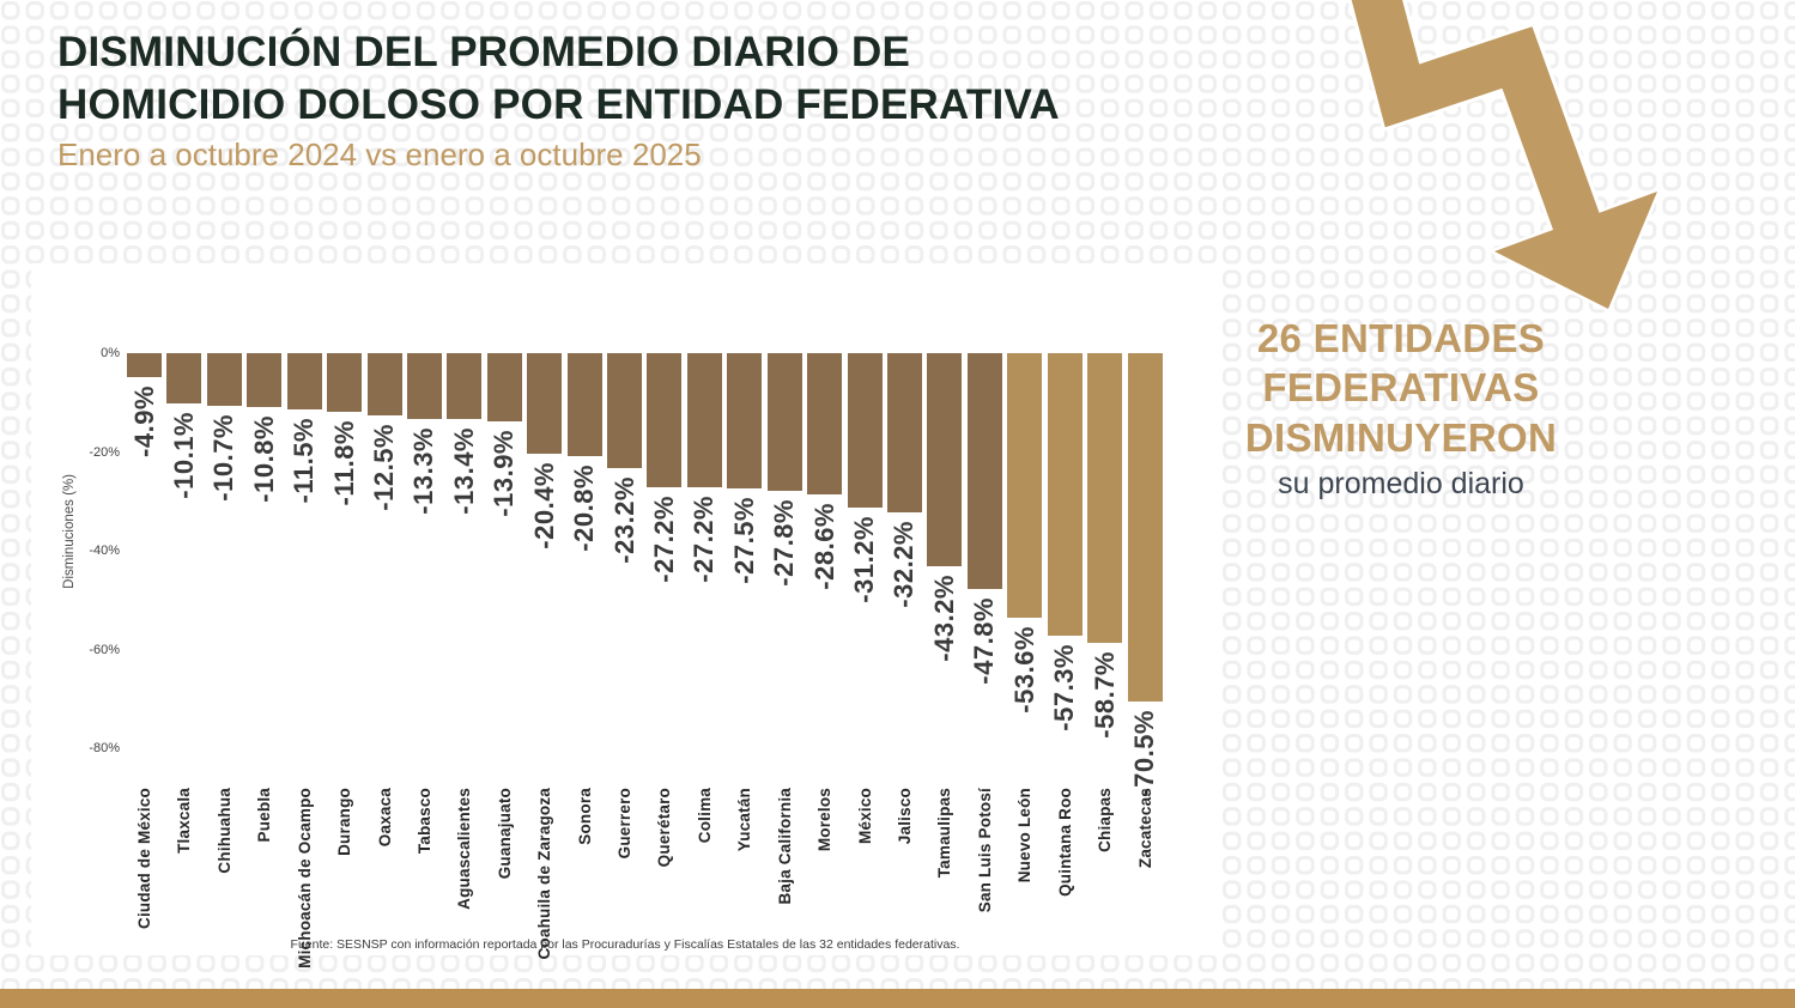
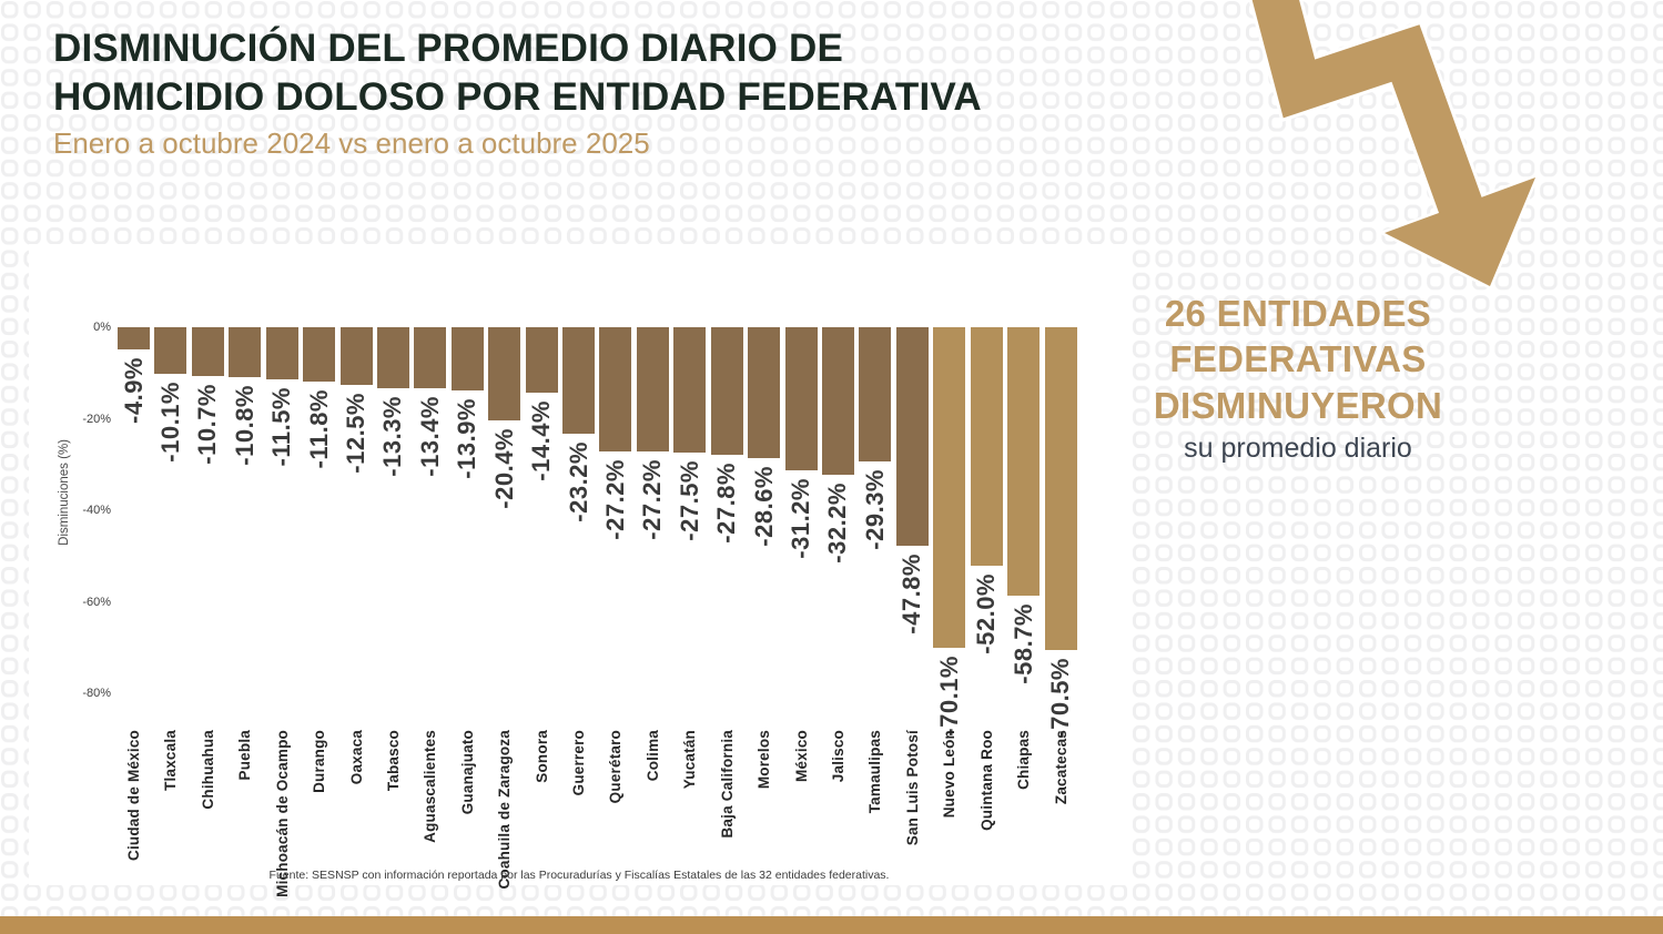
Sonora: -20.8% -> -14.4%
Tamaulipas: -43.2% -> -29.3%
Nuevo León: -53.6% -> -70.1%
Quintana Roo: -57.3% -> -52.0%
